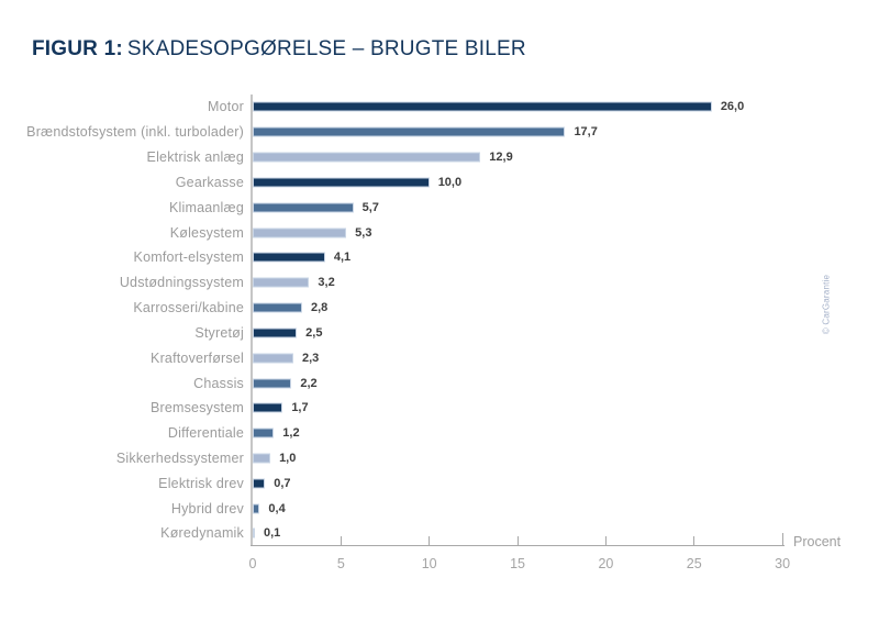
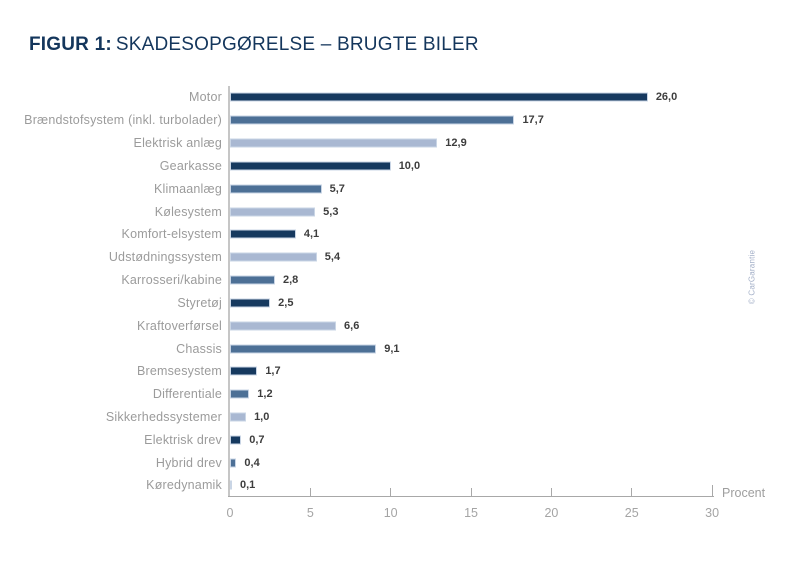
Udstødningssystem: 3,2 -> 5,4
Kraftoverførsel: 2,3 -> 6,6
Chassis: 2,2 -> 9,1
